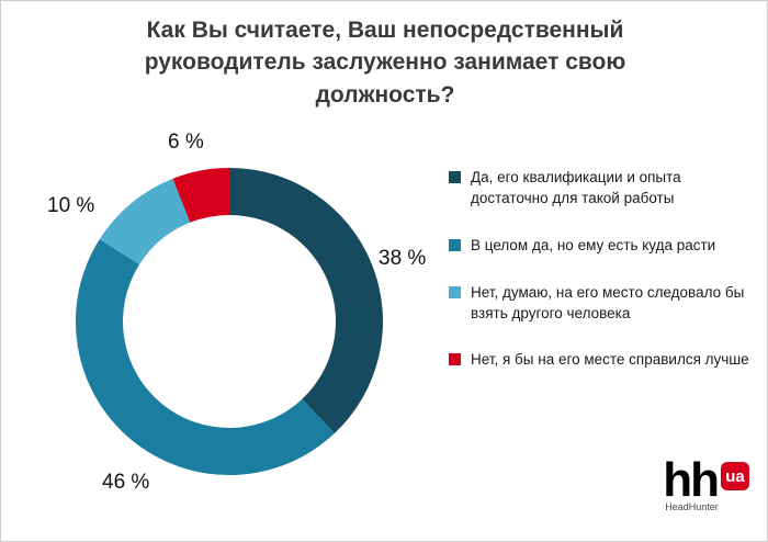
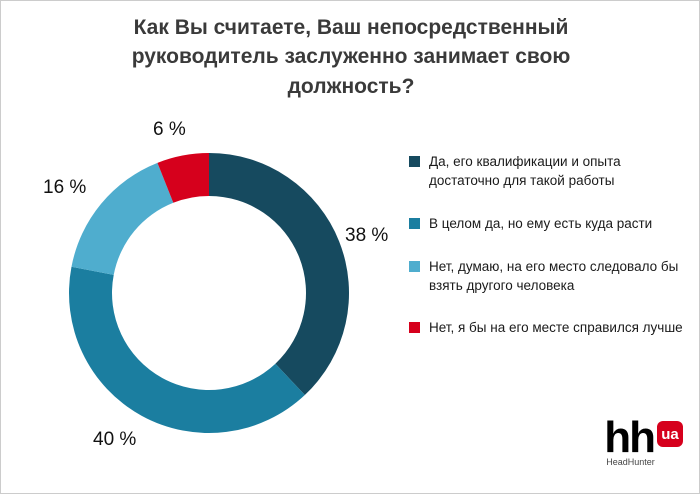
В целом да, но ему есть куда расти: 46 -> 40
Нет, думаю, на его место следовало бы взять другого человека: 10 -> 16
